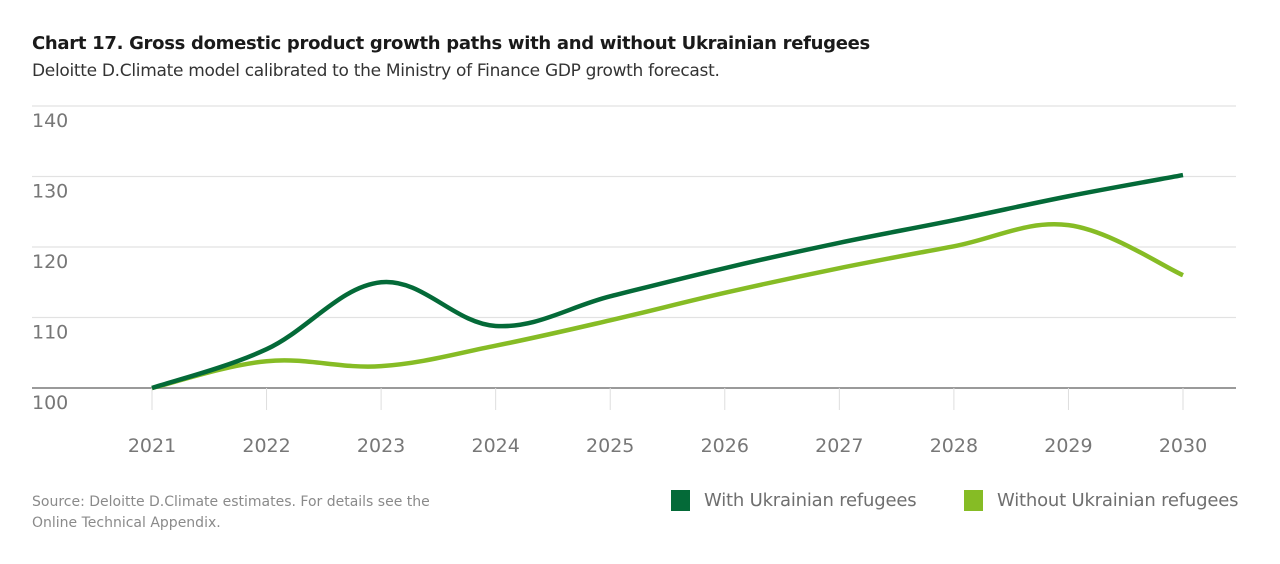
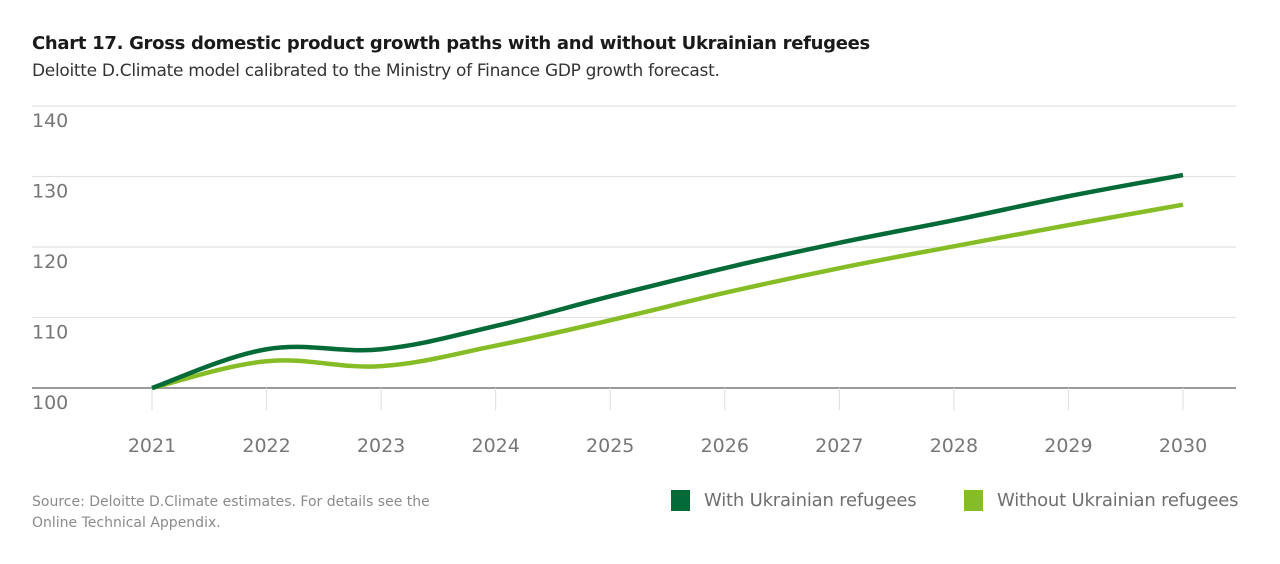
With Ukrainian refugees/2023: 115 -> 106
Without Ukrainian refugees/2030: 116 -> 126
